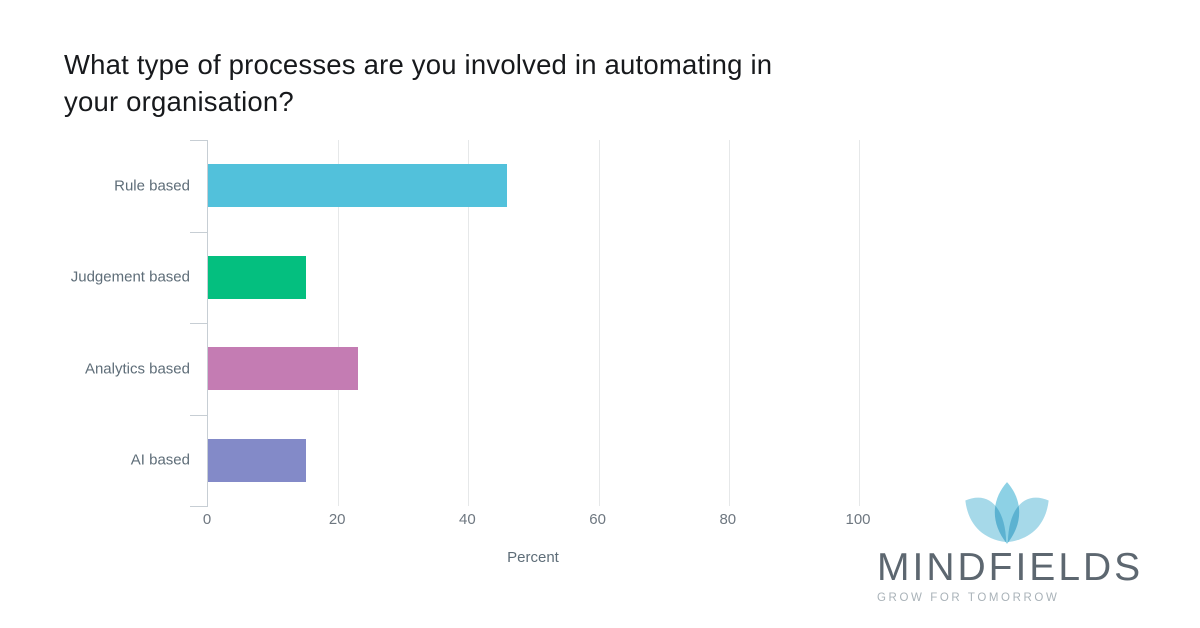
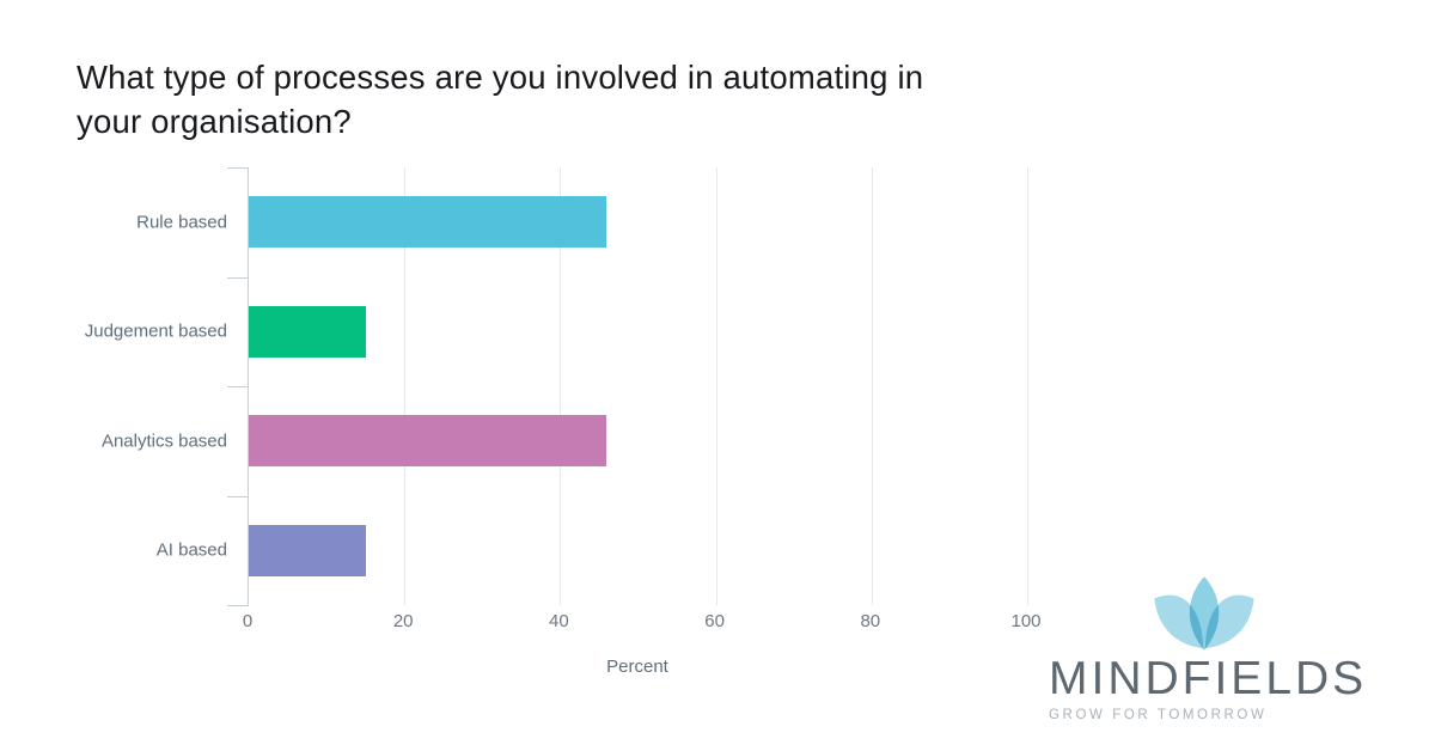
Analytics based: 23 -> 46
